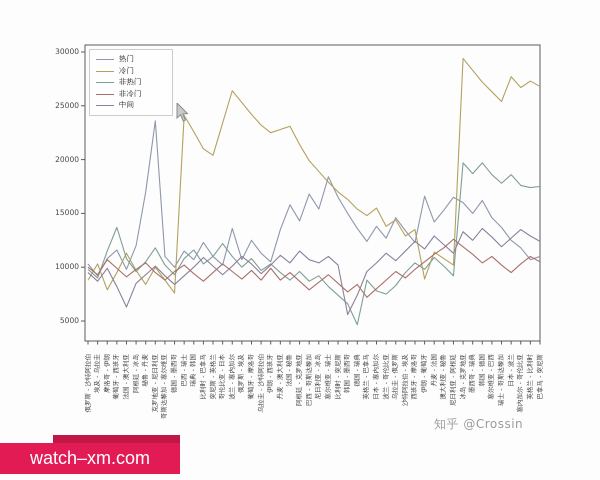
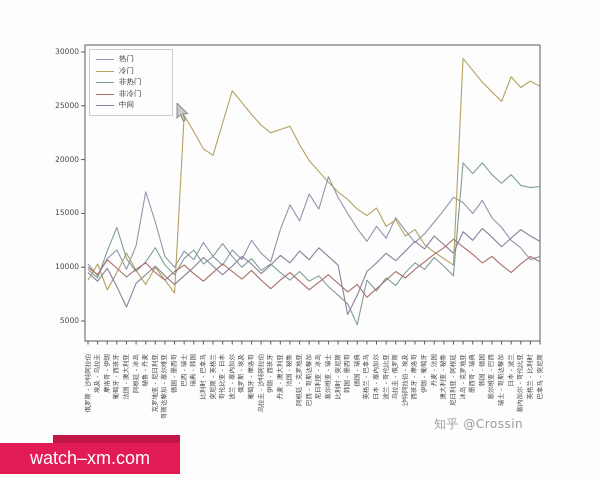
热门/克罗地亚 - 尼日利亚: 23600 -> 14200
热门/波兰 - 塞内加尔: 13600 -> 11600
非冷门/伊朗 - 西班牙: 9900 -> 8000
中间/尼日利亚 - 冰岛: 10400 -> 11800
非热门/波兰 - 哥伦比亚: 7500 -> 9000
热门/伊朗 - 葡萄牙: 16600 -> 13100
冷门/伊朗 - 葡萄牙: 8900 -> 12100
